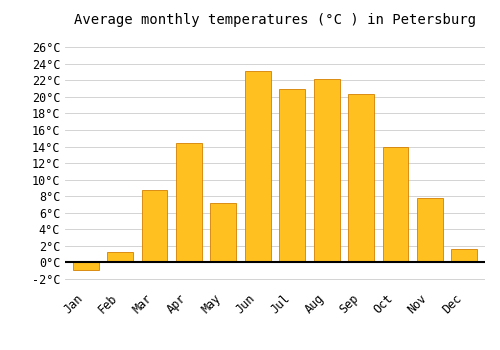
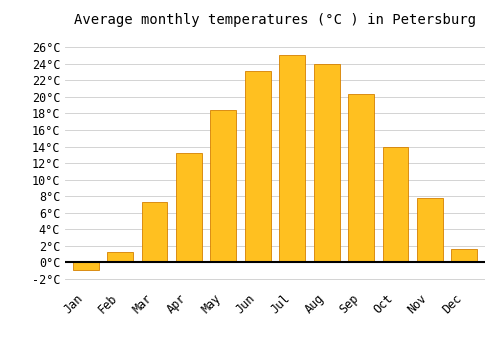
Mar: 8.8°C -> 7.3°C
Apr: 14.4°C -> 13.2°C
May: 7.2°C -> 18.4°C
Jul: 21.0°C -> 25.1°C
Aug: 22.2°C -> 24.0°C
